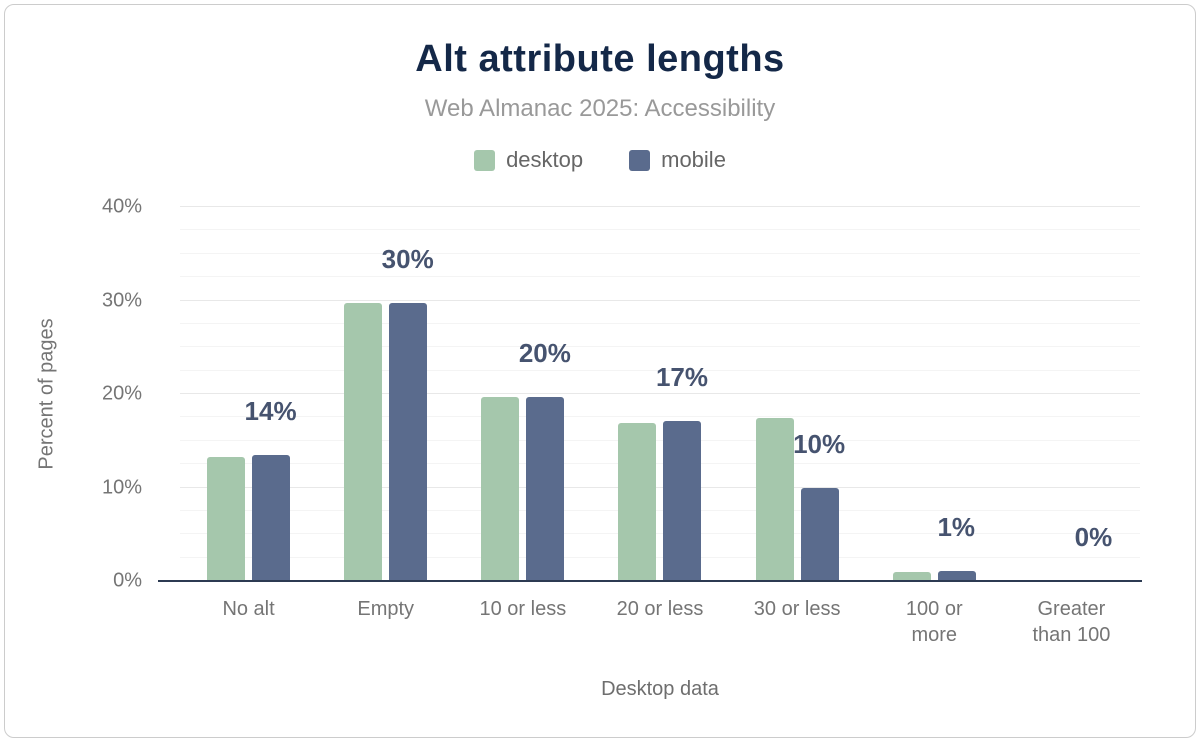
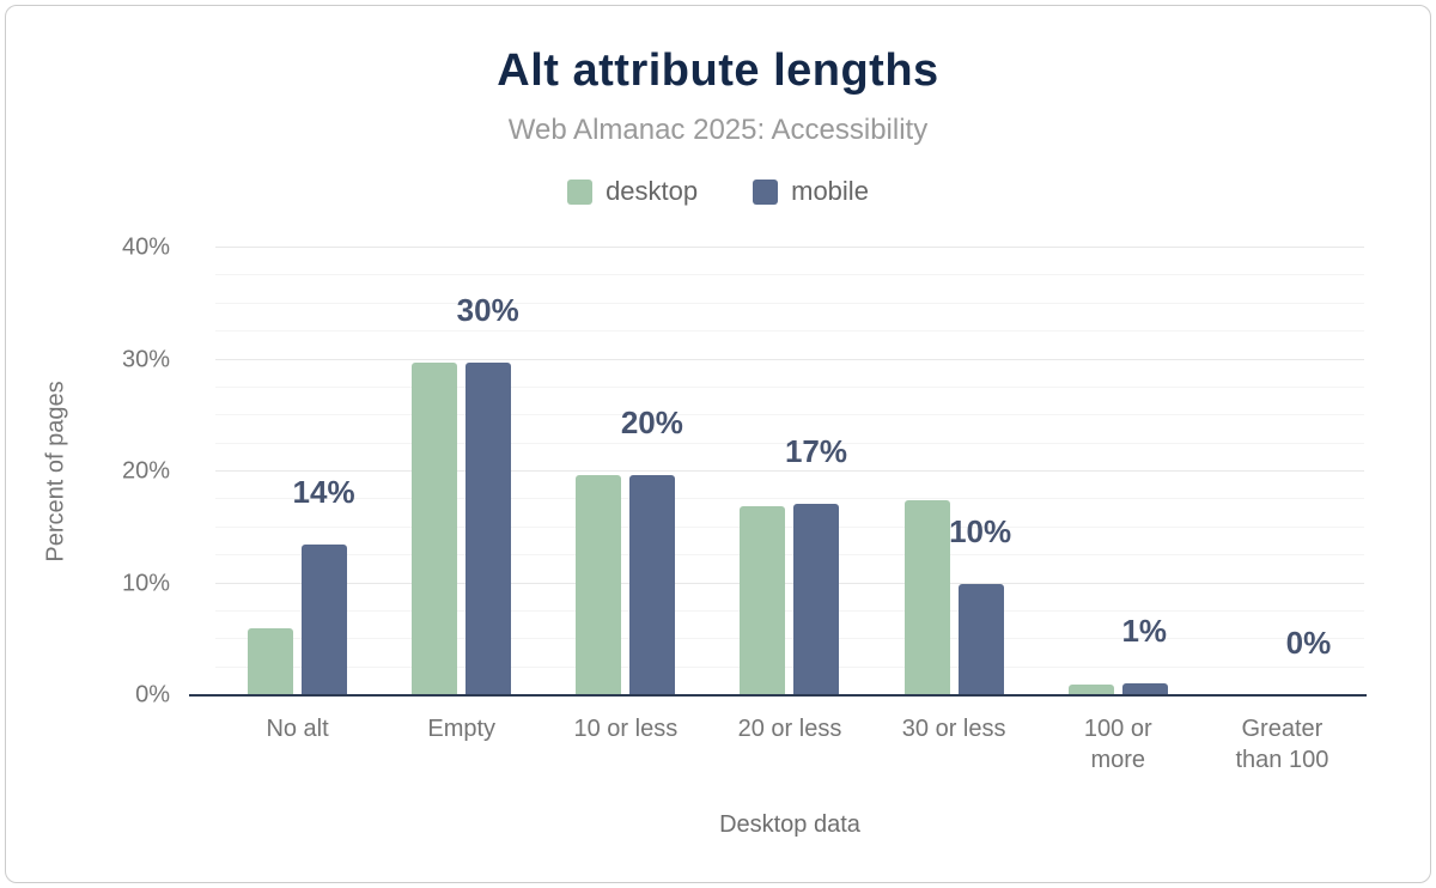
desktop/No alt: 13% -> 6%
